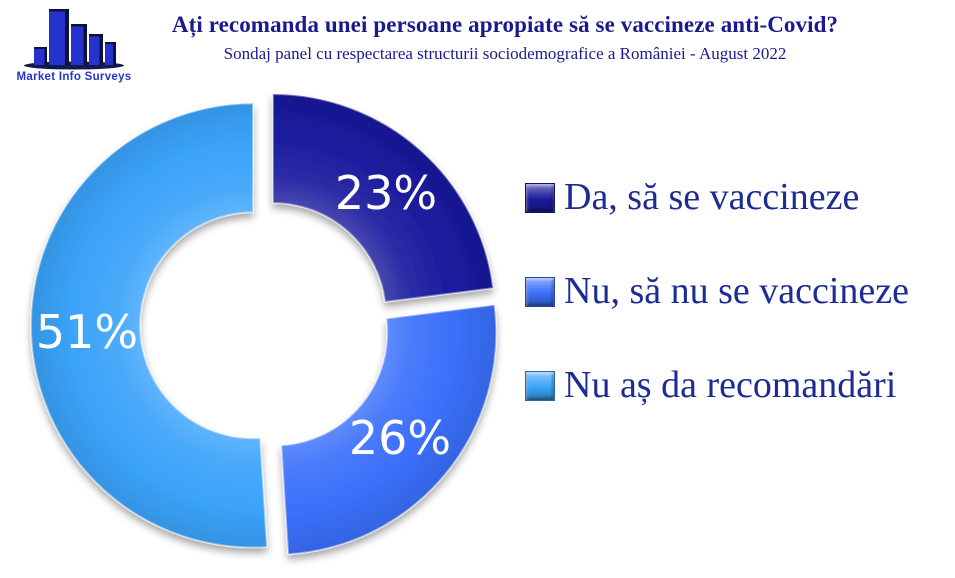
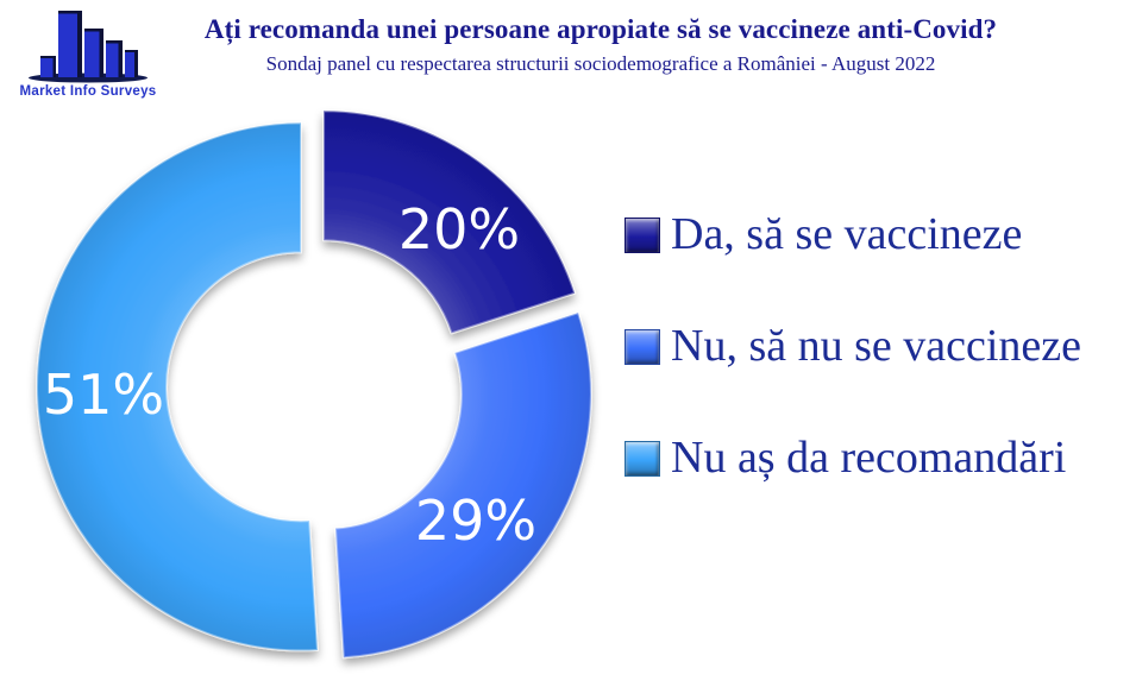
Da, să se vaccineze: 23% -> 20%
Nu, să nu se vaccineze: 26% -> 29%
